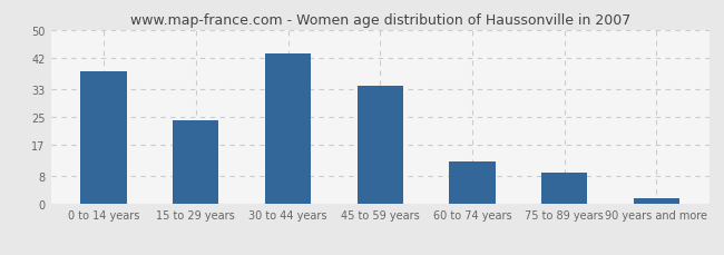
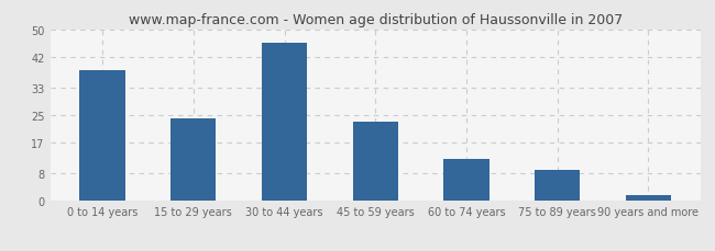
30 to 44 years: 43.0 -> 46.0
45 to 59 years: 34.0 -> 23.0
